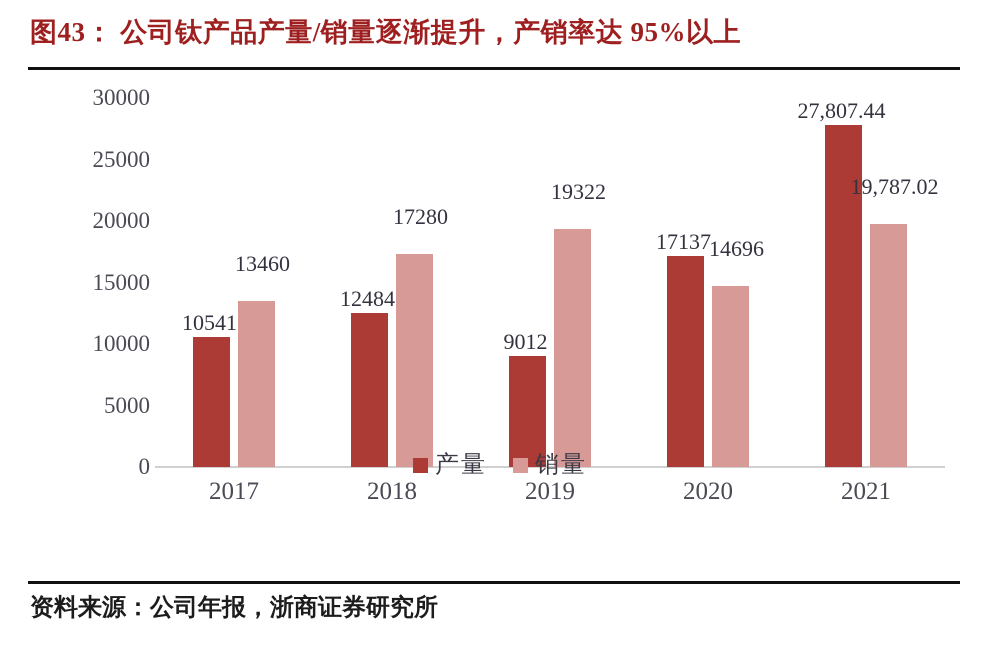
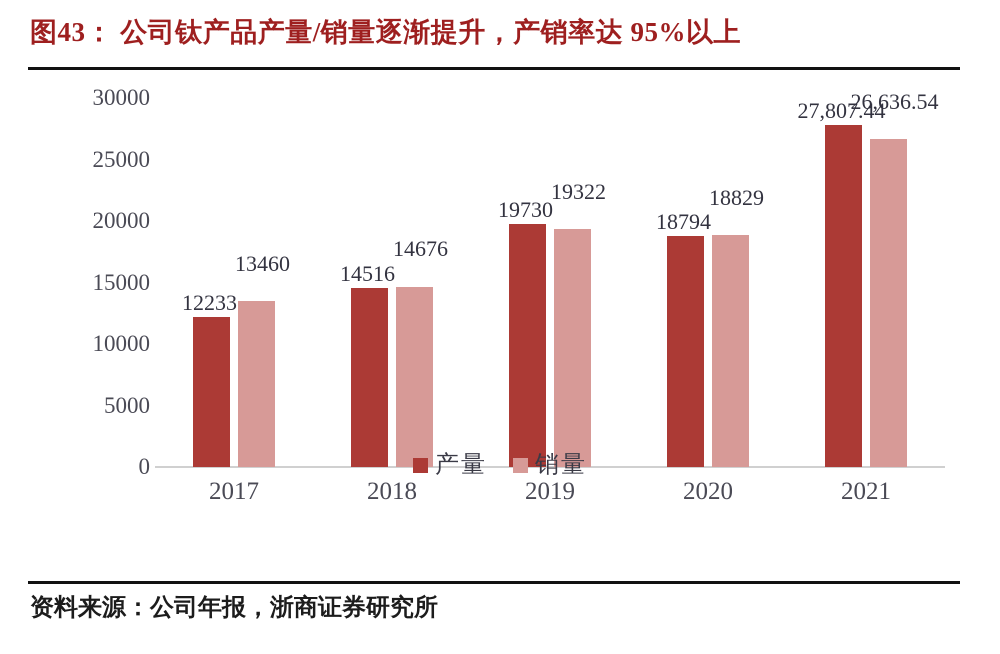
产量/2017: 10541 -> 12233
产量/2018: 12484 -> 14516
销量/2018: 17280 -> 14676
产量/2019: 9012 -> 19730
产量/2020: 17137 -> 18794
销量/2020: 14696 -> 18829
销量/2021: 19,787.02 -> 26,636.54
